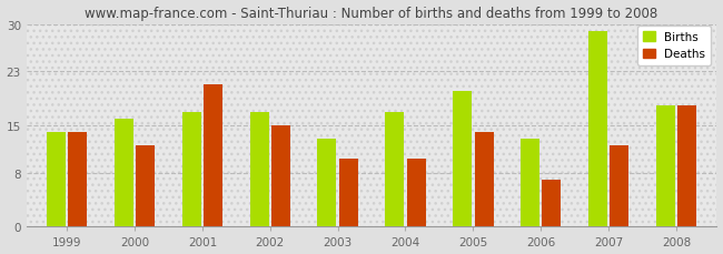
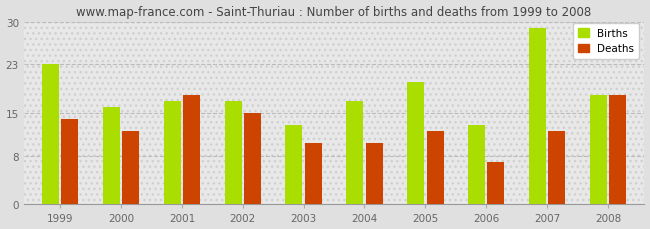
Births/1999: 14 -> 23
Deaths/2001: 21 -> 18
Deaths/2005: 14 -> 12
